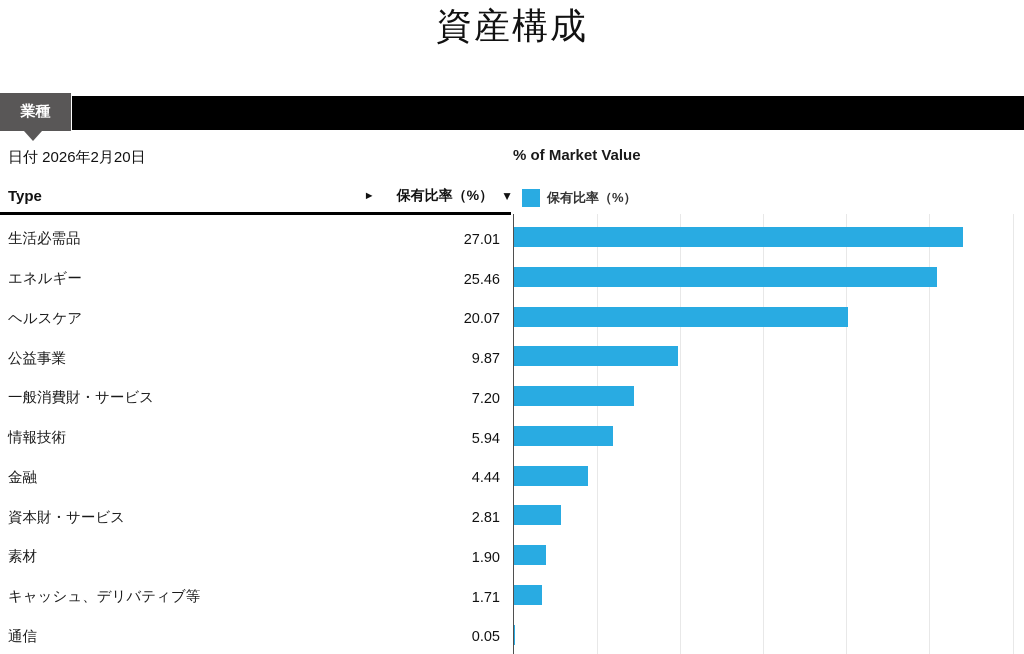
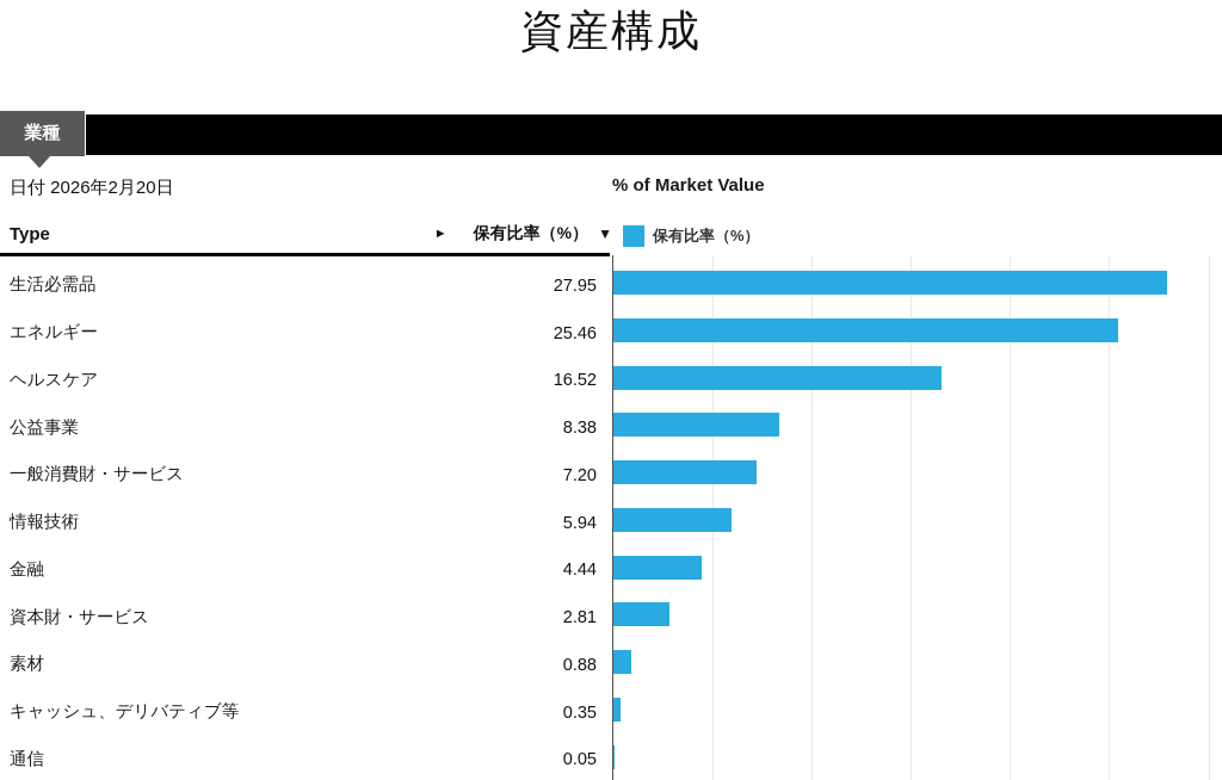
生活必需品: 27.01 -> 27.95
ヘルスケア: 20.07 -> 16.52
公益事業: 9.87 -> 8.38
素材: 1.90 -> 0.88
キャッシュ、デリバティブ等: 1.71 -> 0.35
